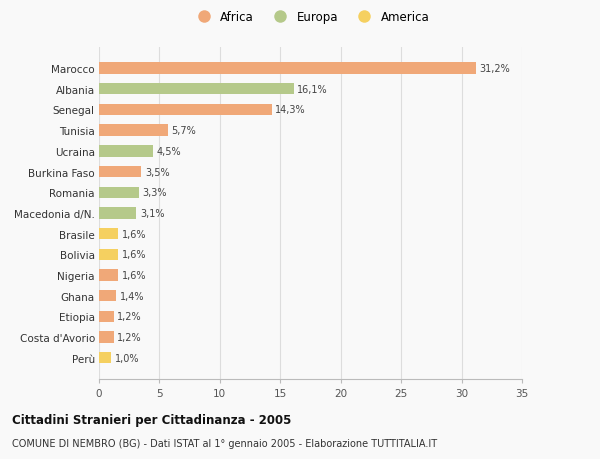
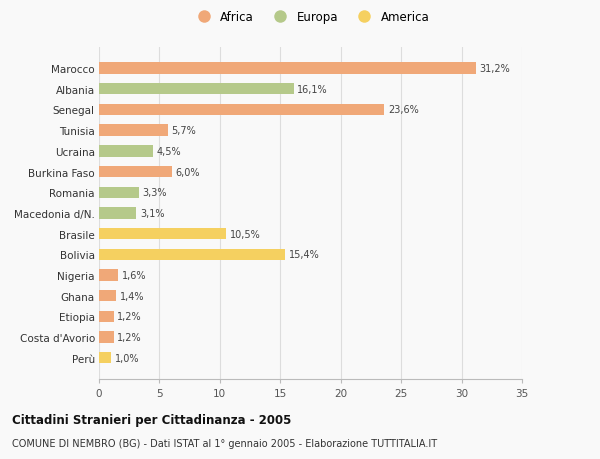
Senegal: 14,3% -> 23,6%
Burkina Faso: 3,5% -> 6,0%
Brasile: 1,6% -> 10,5%
Bolivia: 1,6% -> 15,4%
